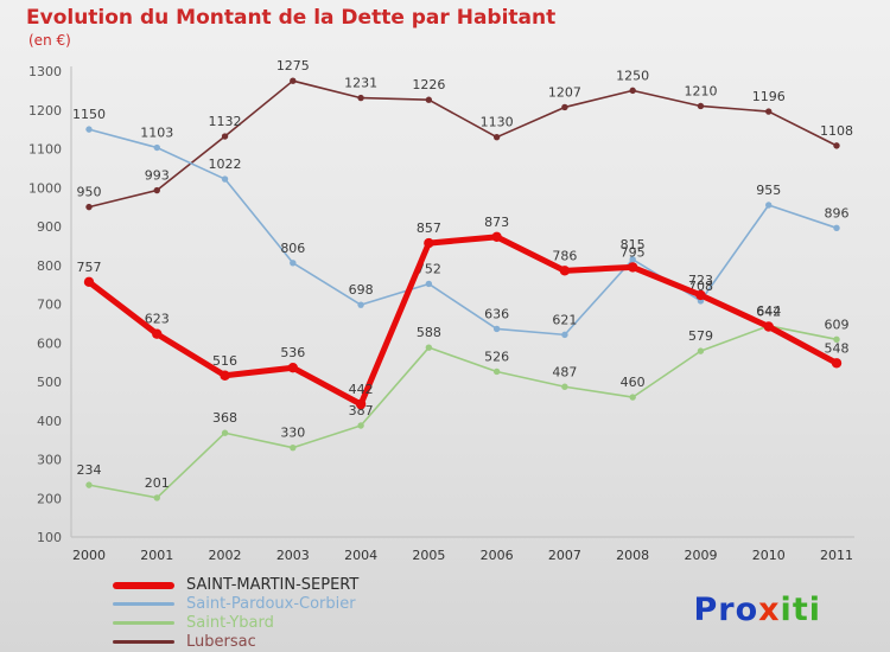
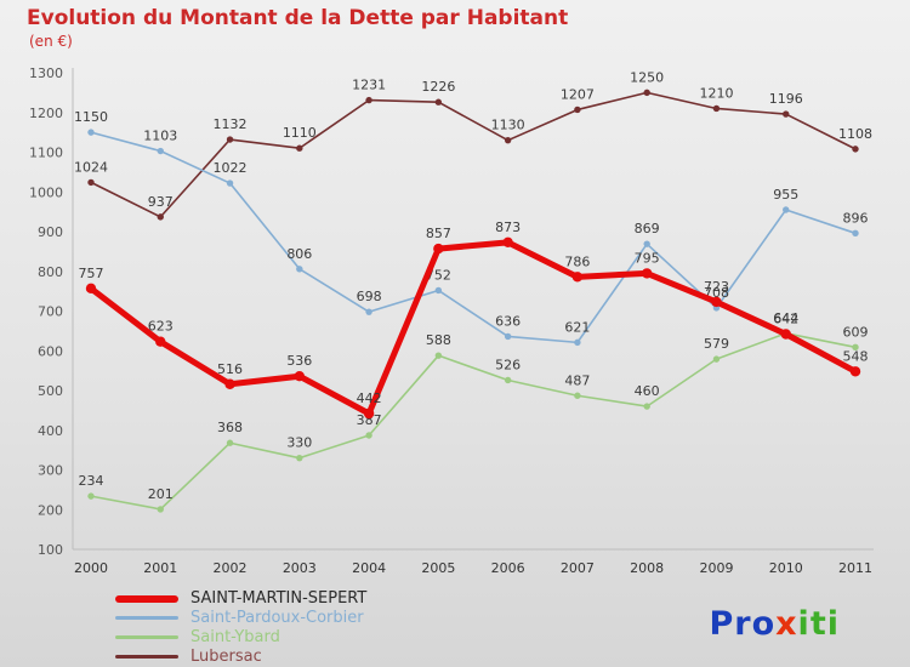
Lubersac/2000: 950 -> 1024
Lubersac/2001: 993 -> 937
Lubersac/2003: 1275 -> 1110
Saint-Pardoux-Corbier/2008: 815 -> 869
